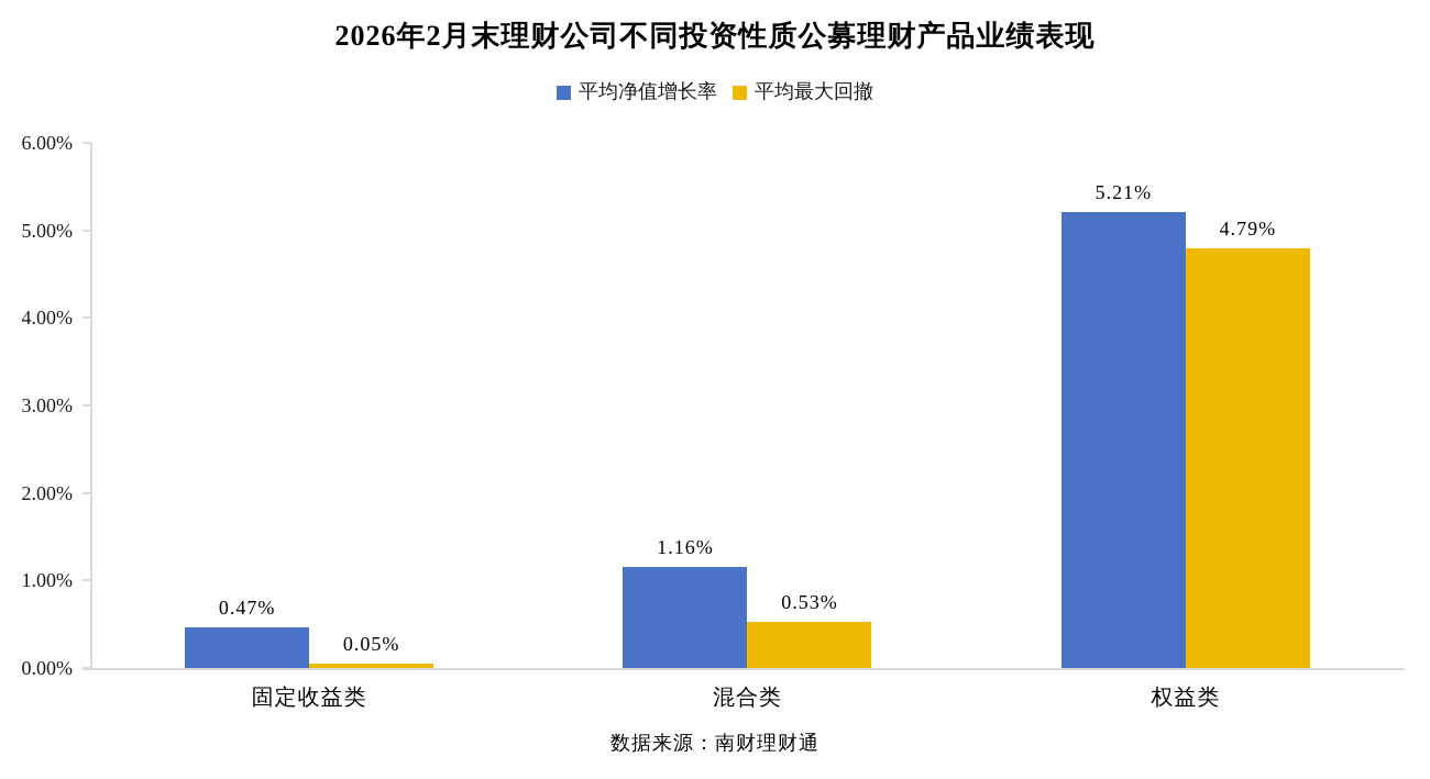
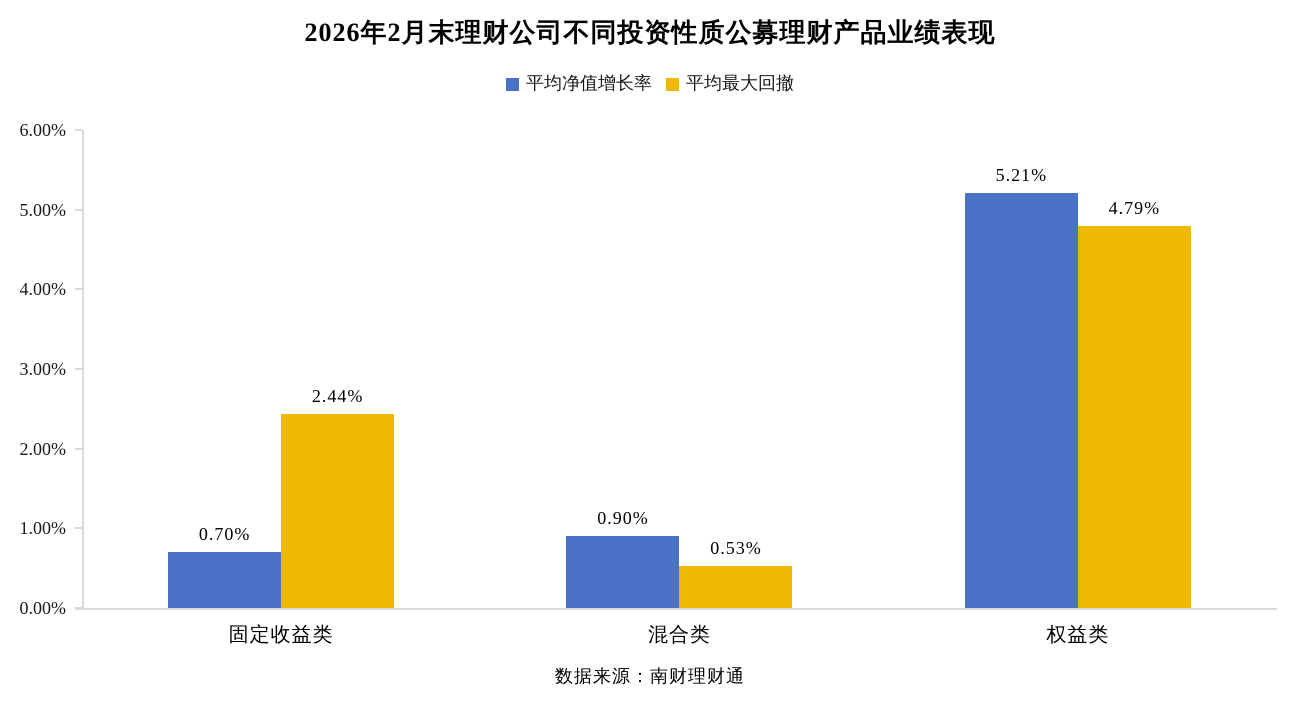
平均净值增长率/固定收益类: 0.47% -> 0.70%
平均最大回撤/固定收益类: 0.05% -> 2.44%
平均净值增长率/混合类: 1.16% -> 0.90%
